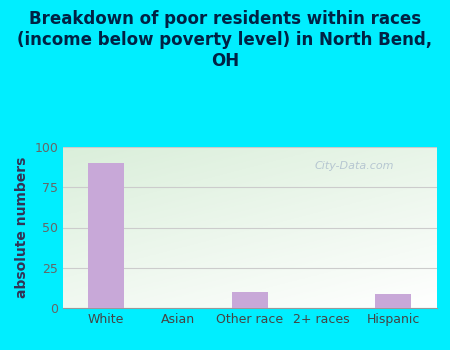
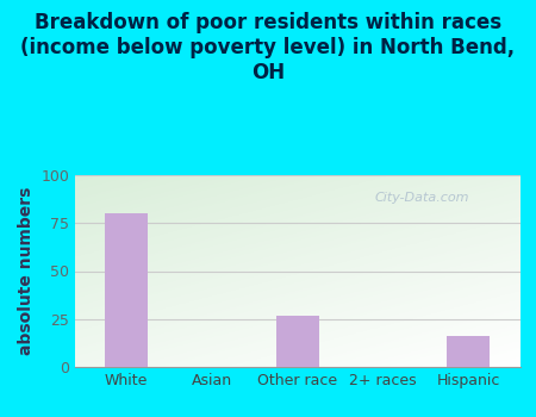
White: 90 -> 80
Other race: 10 -> 27
Hispanic: 9 -> 16
